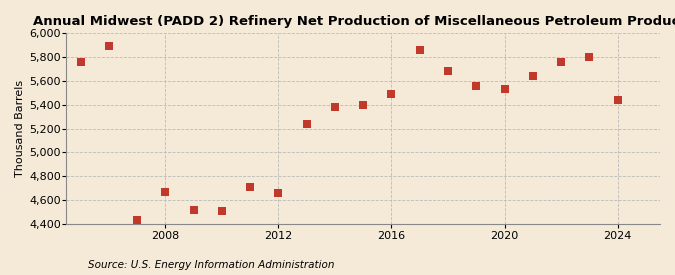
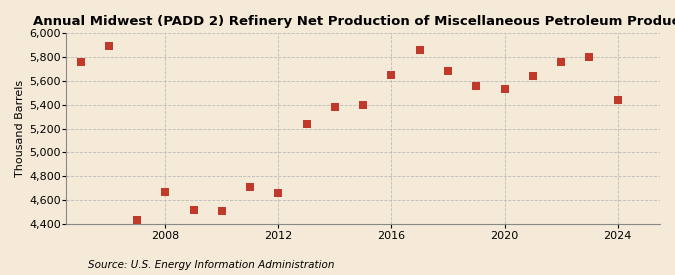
2016: 5,490 -> 5,650
